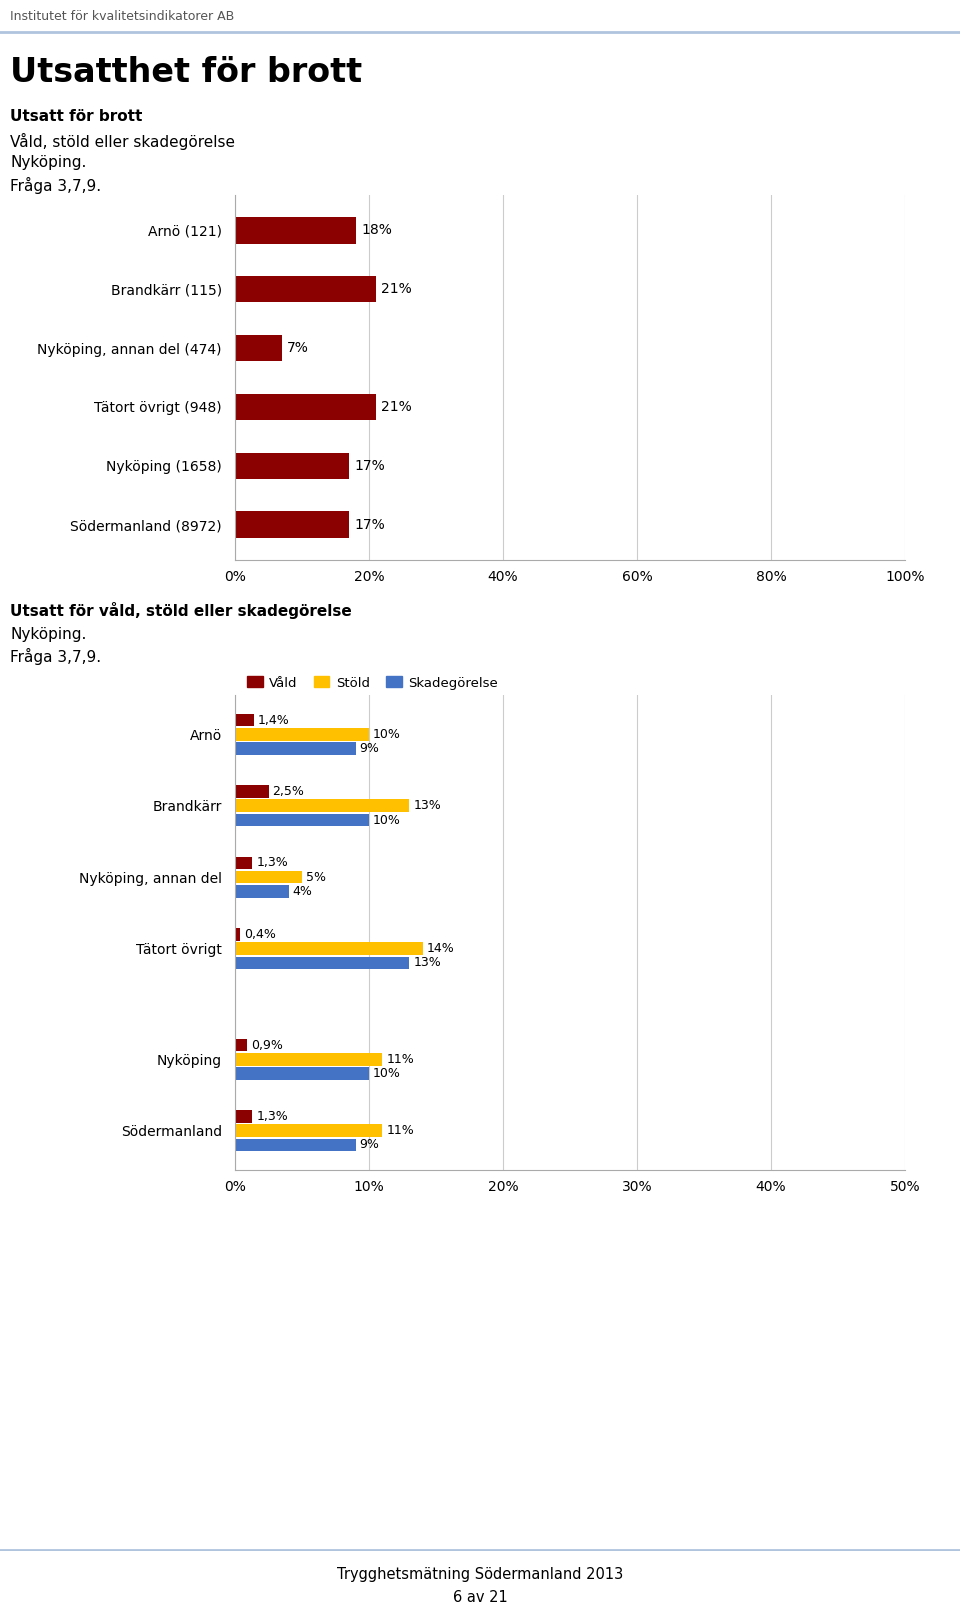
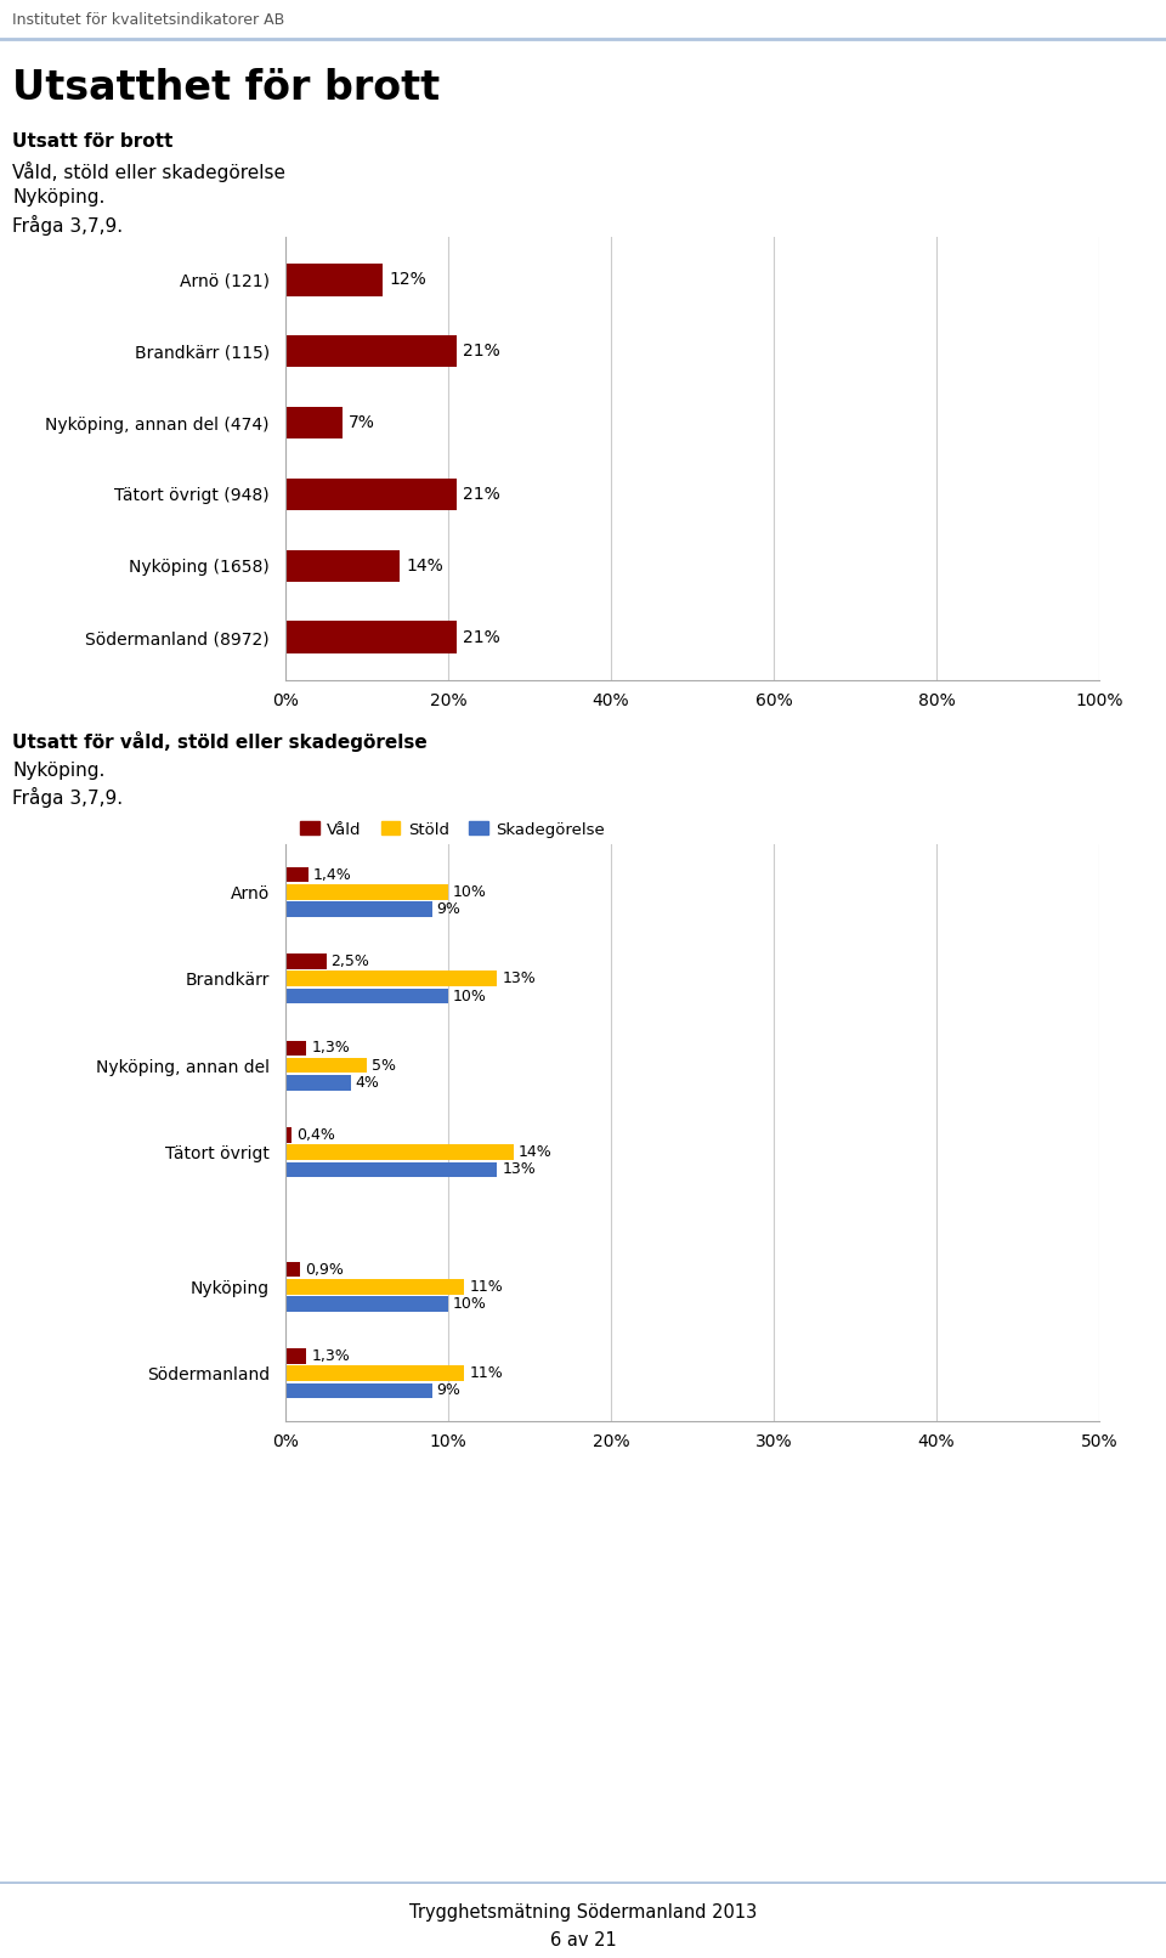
Arnö (121): 18% -> 12%
Nyköping (1658): 17% -> 14%
Södermanland (8972): 17% -> 21%
